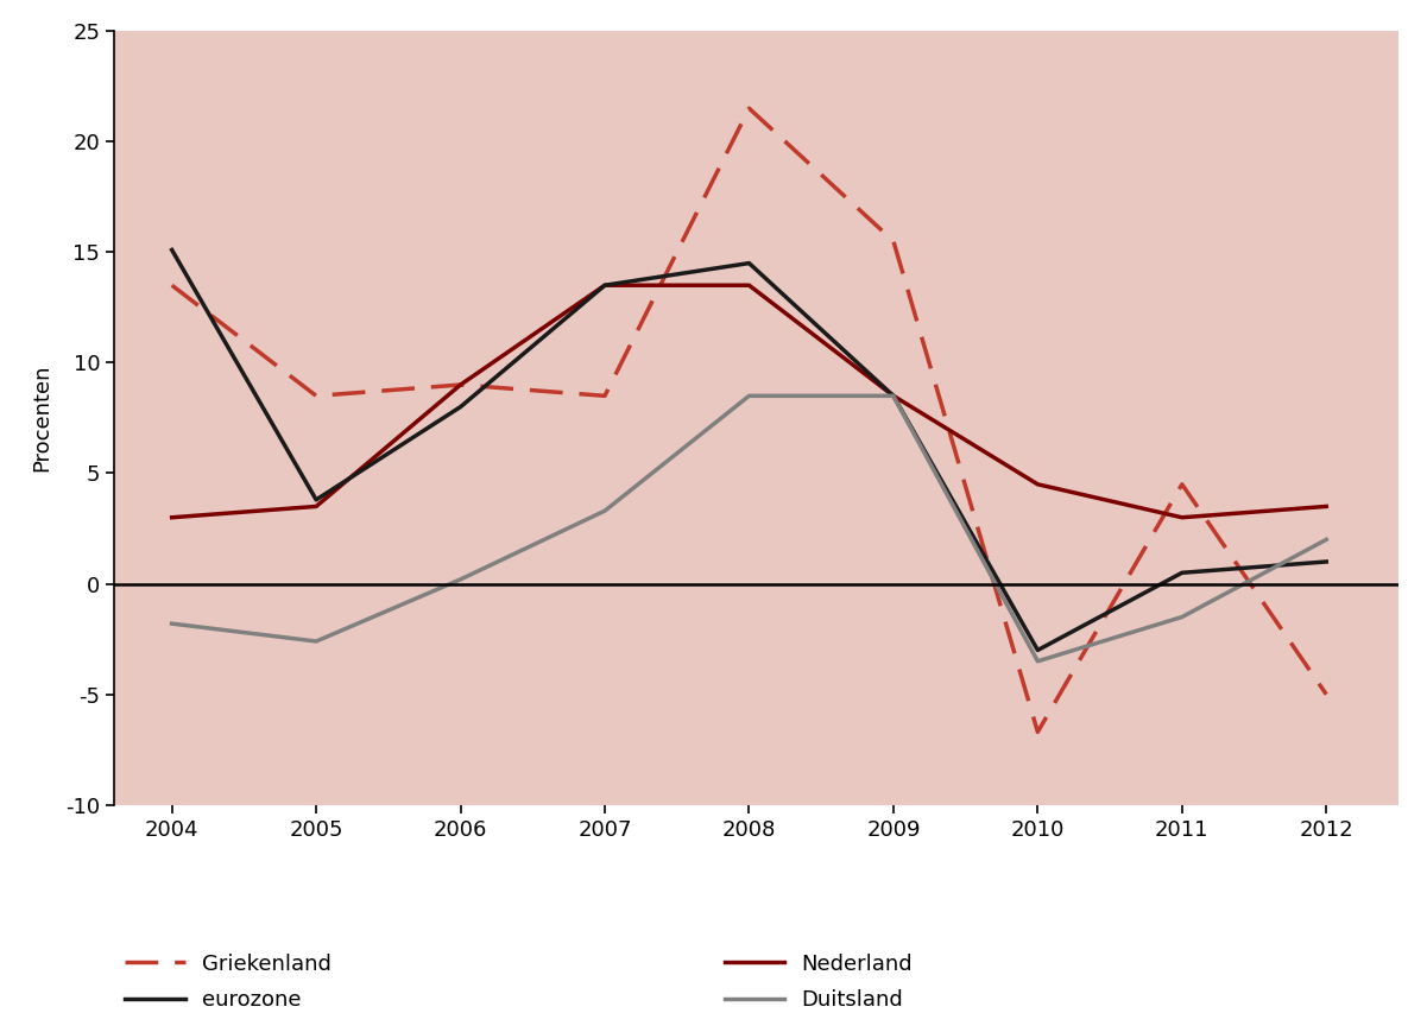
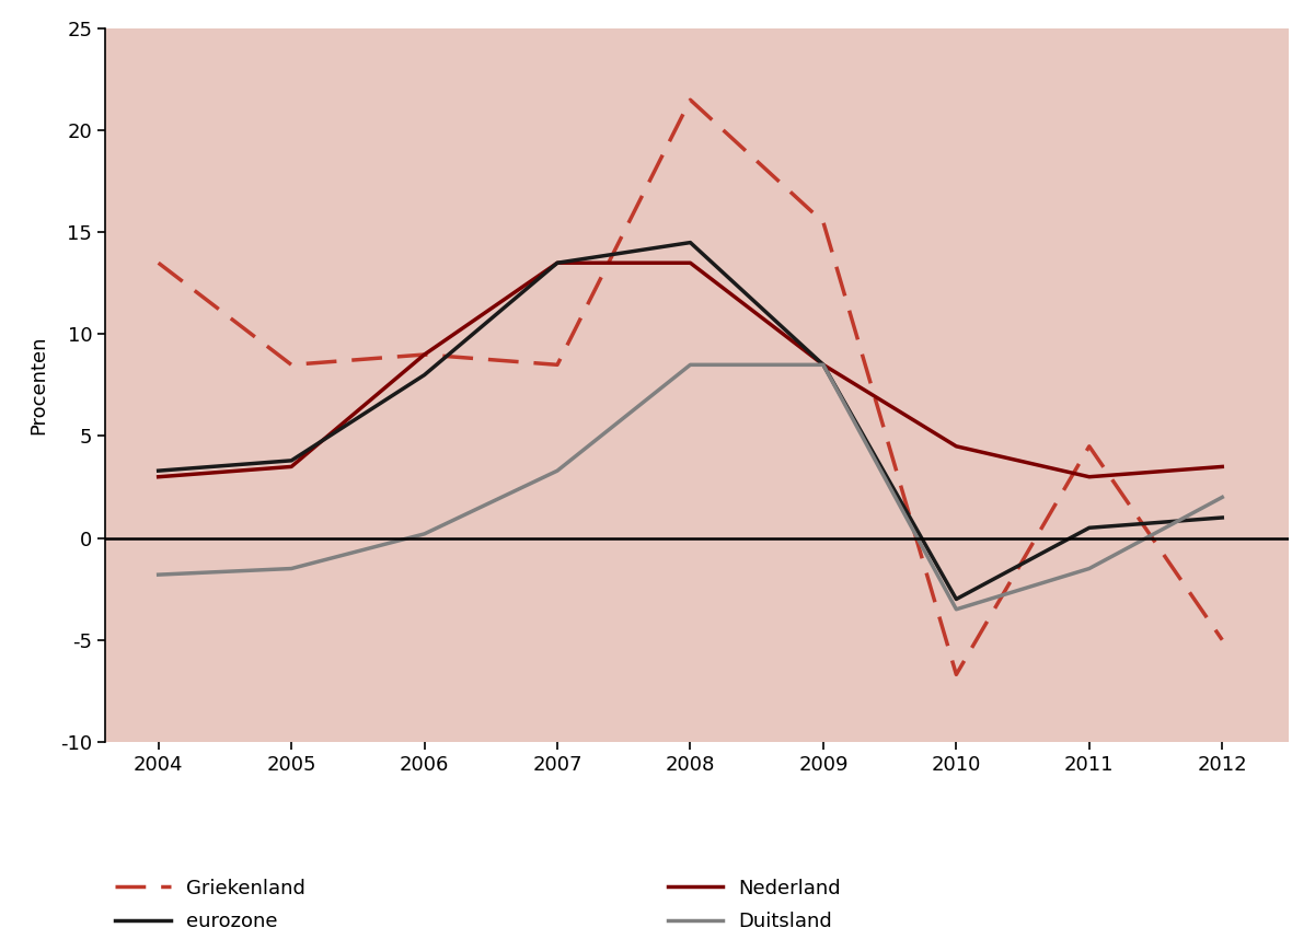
eurozone/2004: 15.1 -> 3.3
Duitsland/2005: -2.6 -> -1.5
